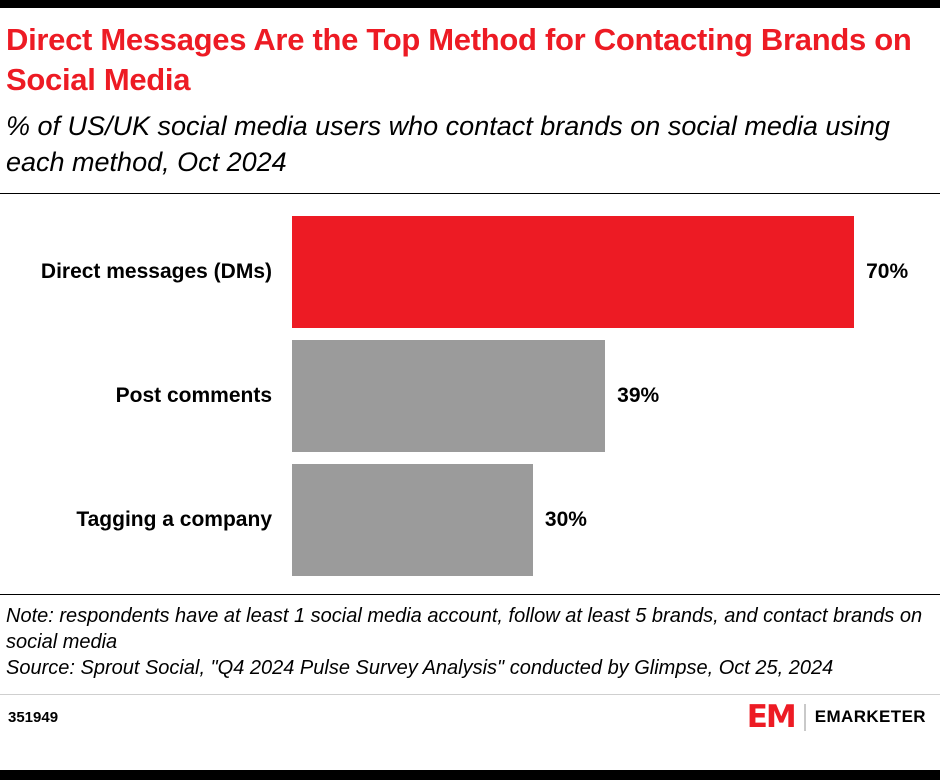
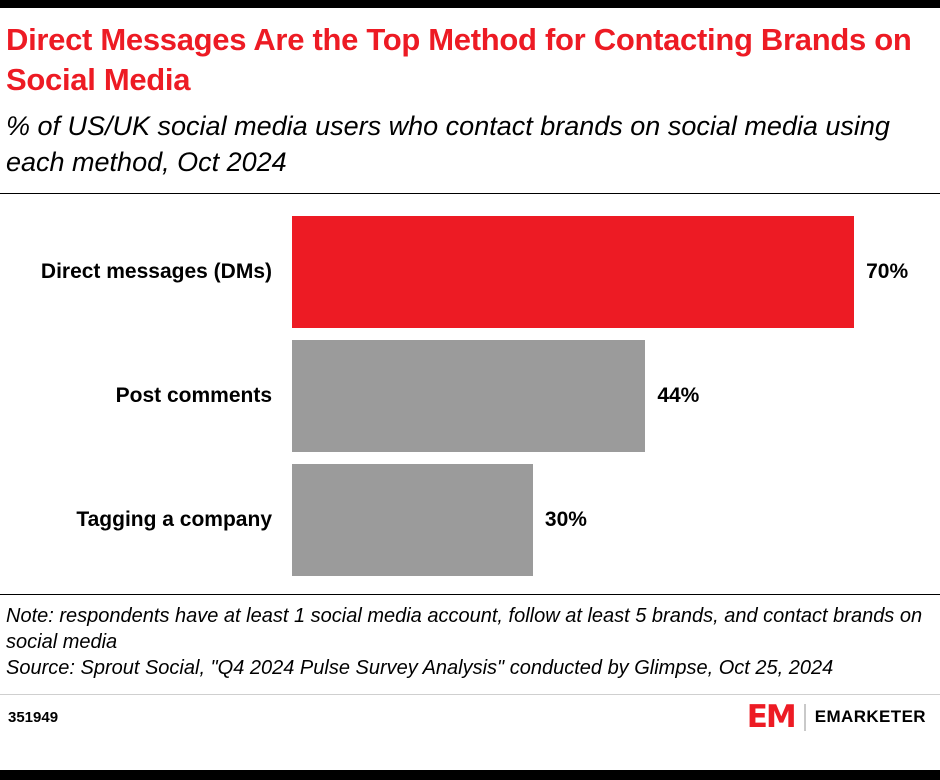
Post comments: 39% -> 44%
